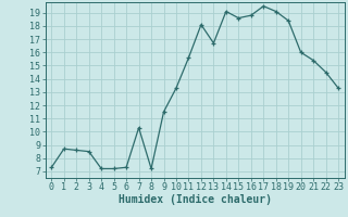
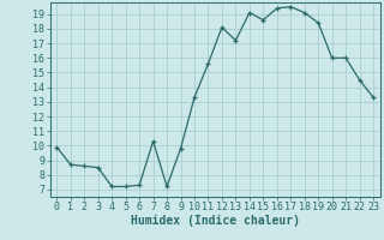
0: 7.3 -> 9.9
9: 11.5 -> 9.8
13: 16.7 -> 17.2
16: 18.8 -> 19.4
21: 15.4 -> 16.0
